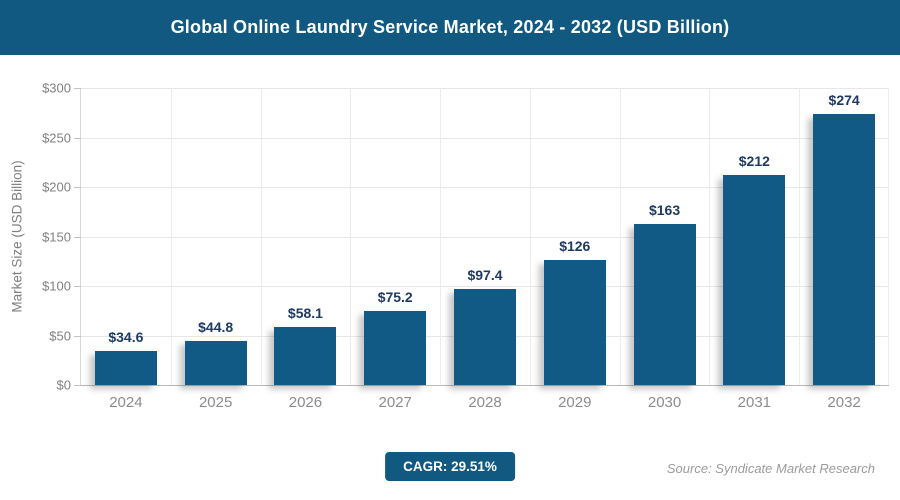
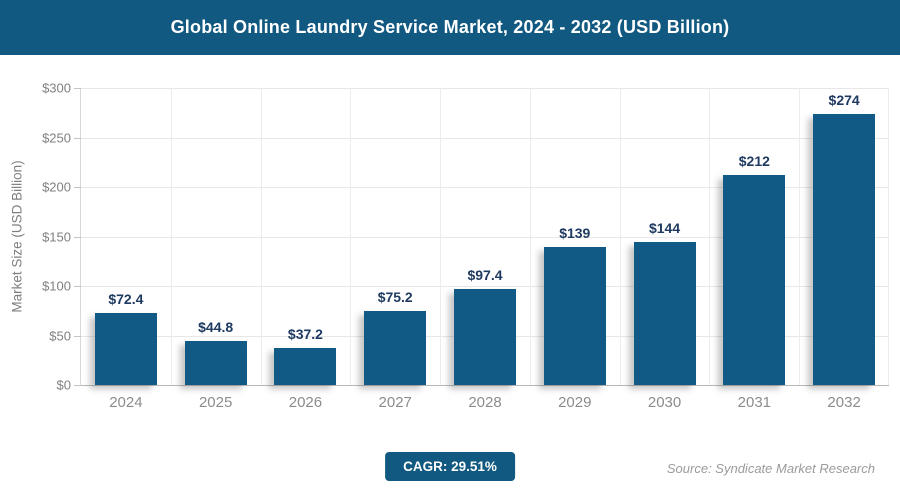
2024: $34.6 -> $72.4
2026: $58.1 -> $37.2
2029: $126 -> $139
2030: $163 -> $144
